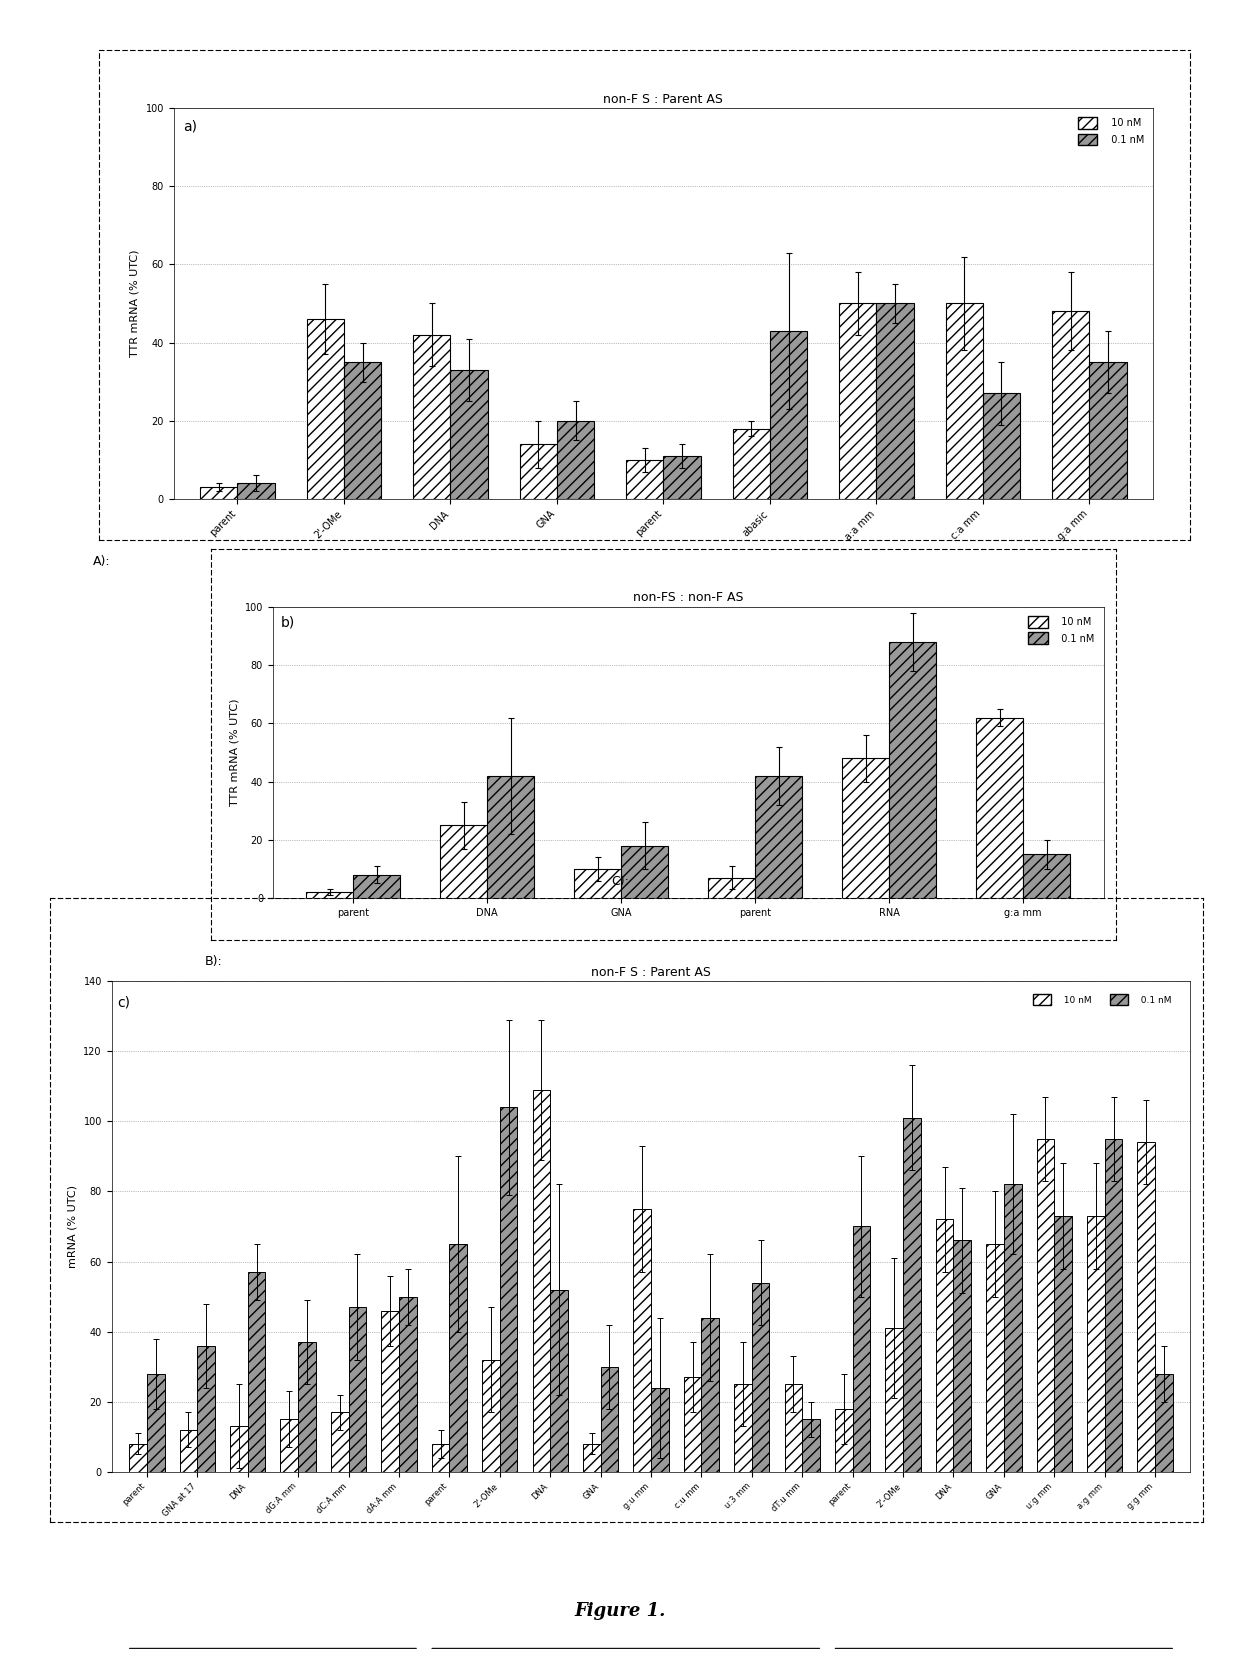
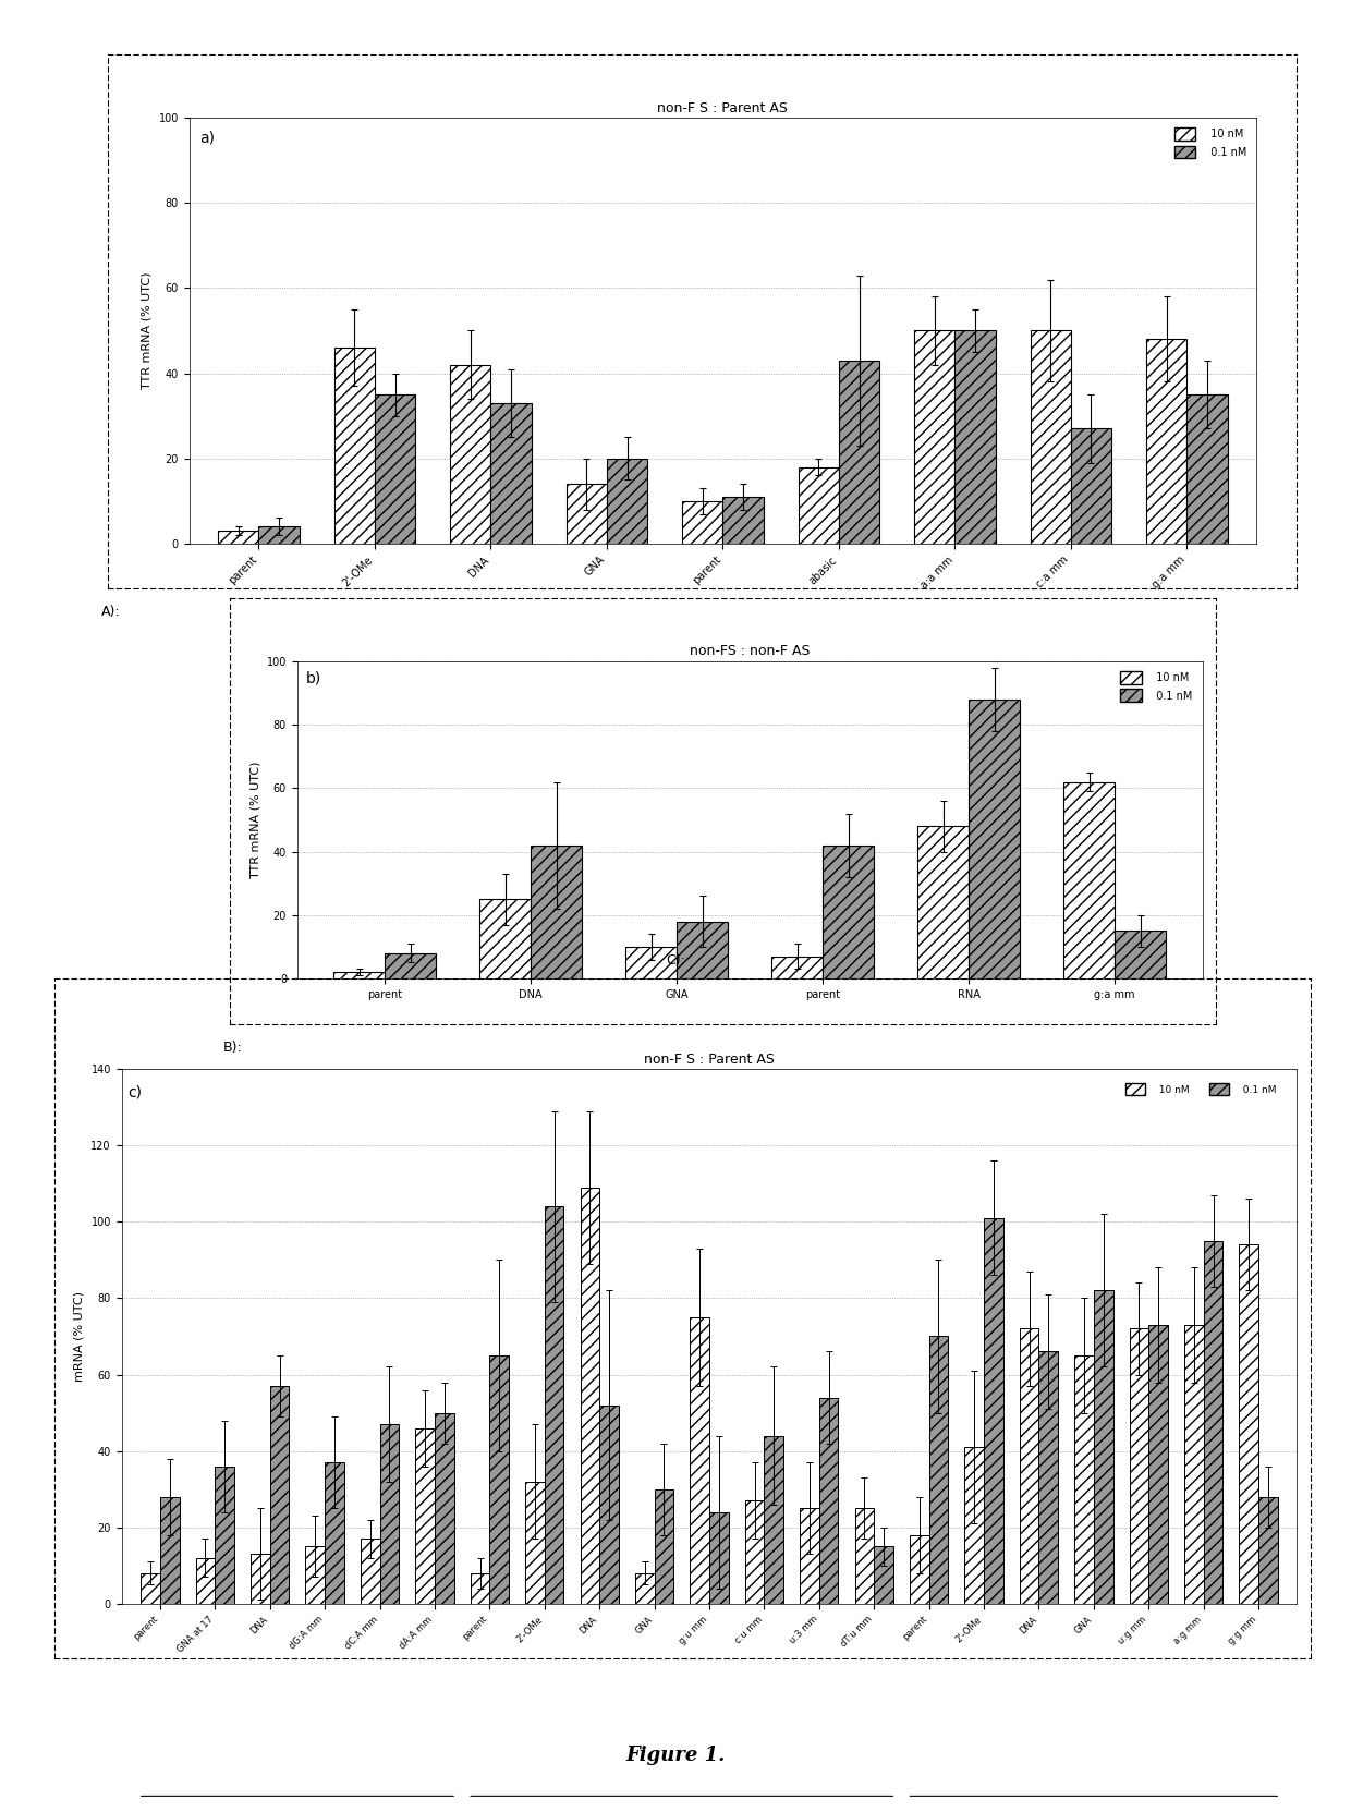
10 nM/u:g mm: 95 -> 72
